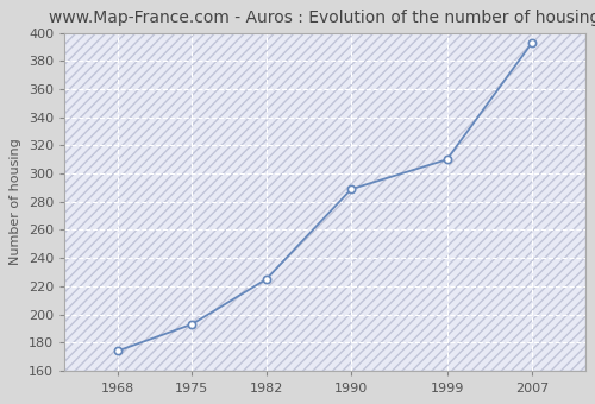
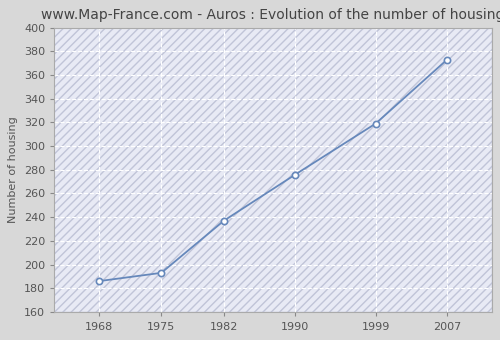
1968: 174 -> 186
1982: 225 -> 237
1990: 289 -> 276
1999: 310 -> 319
2007: 393 -> 373
